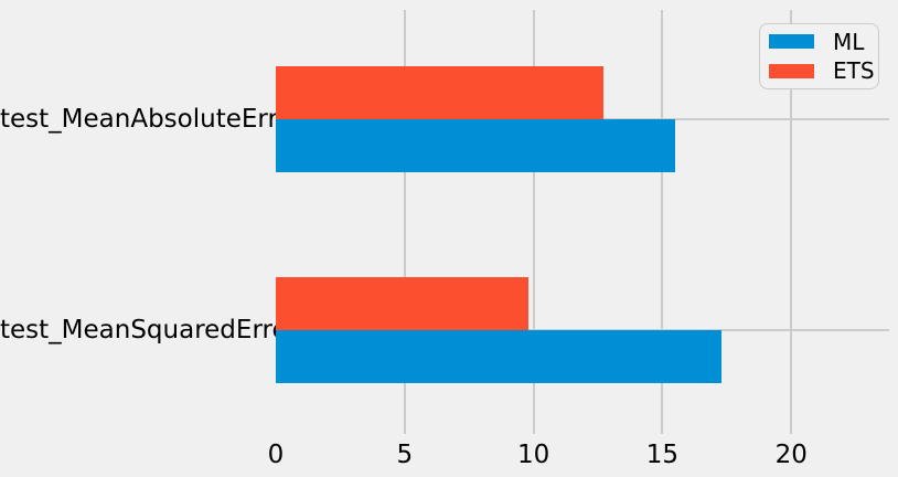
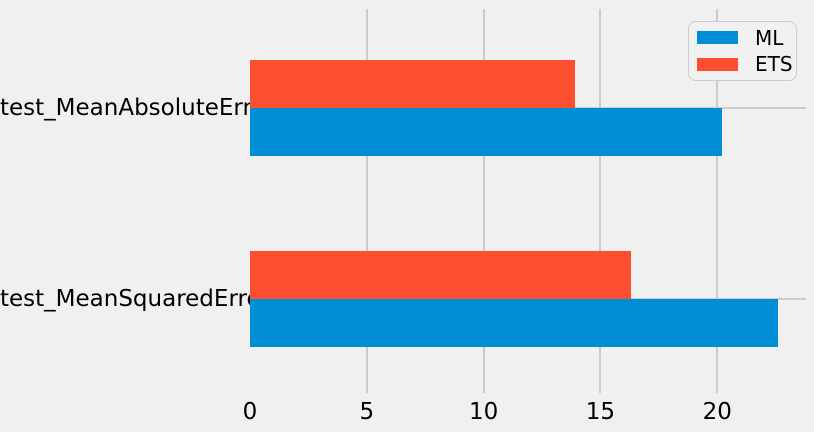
ML/test_MeanAbsoluteError: 15.5 -> 20.2
ETS/test_MeanAbsoluteError: 12.7 -> 13.9
ML/test_MeanSquaredError: 17.3 -> 22.6
ETS/test_MeanSquaredError: 9.8 -> 16.3
